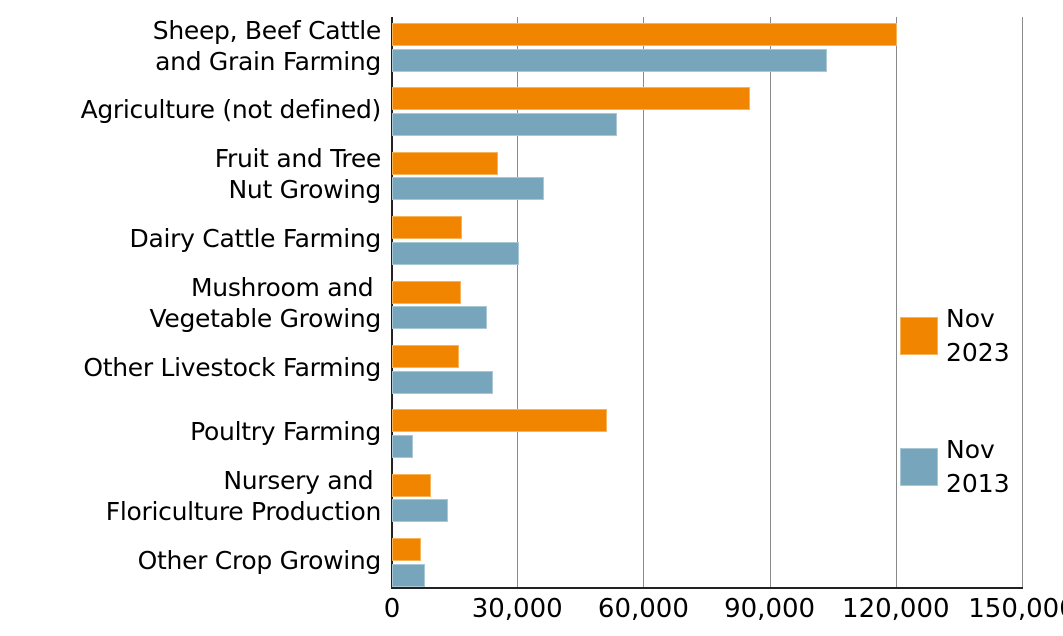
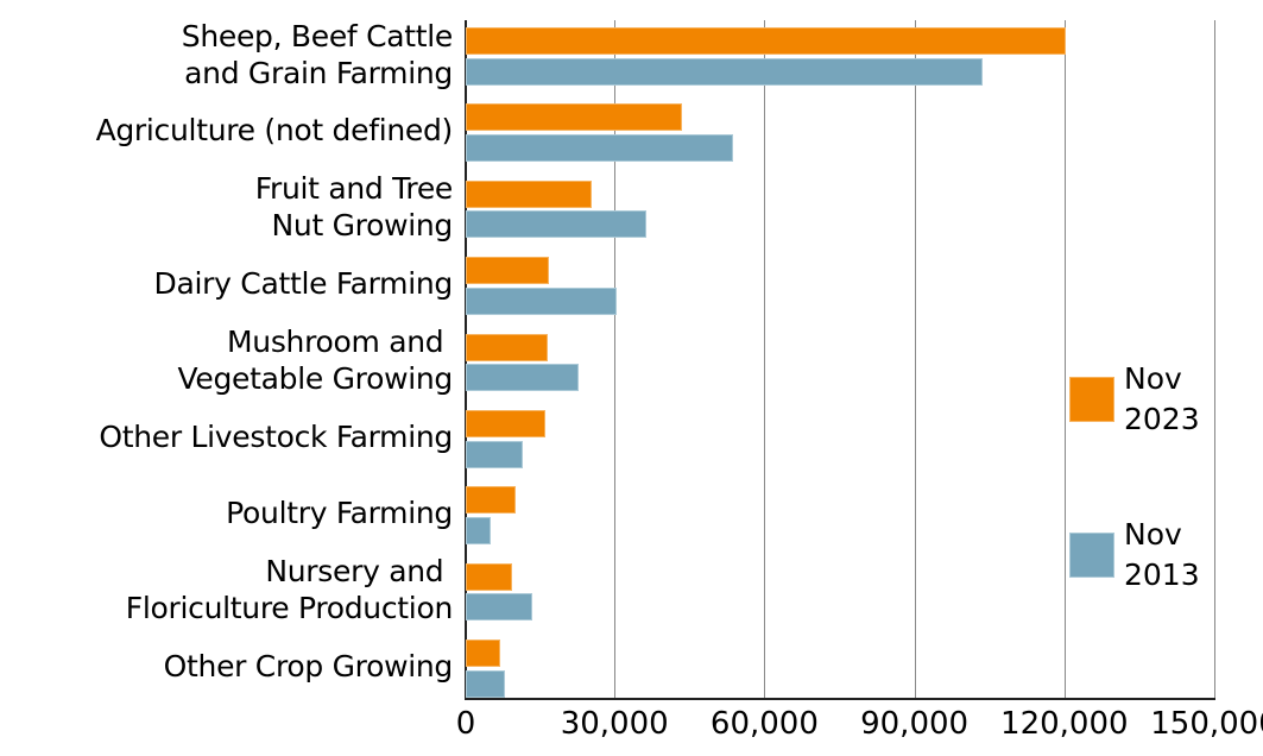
Nov 2023/Agriculture (not defined): 85000 -> 43000
Nov 2013/Other Livestock Farming: 24000 -> 11000
Nov 2023/Poultry Farming: 51000 -> 10000
